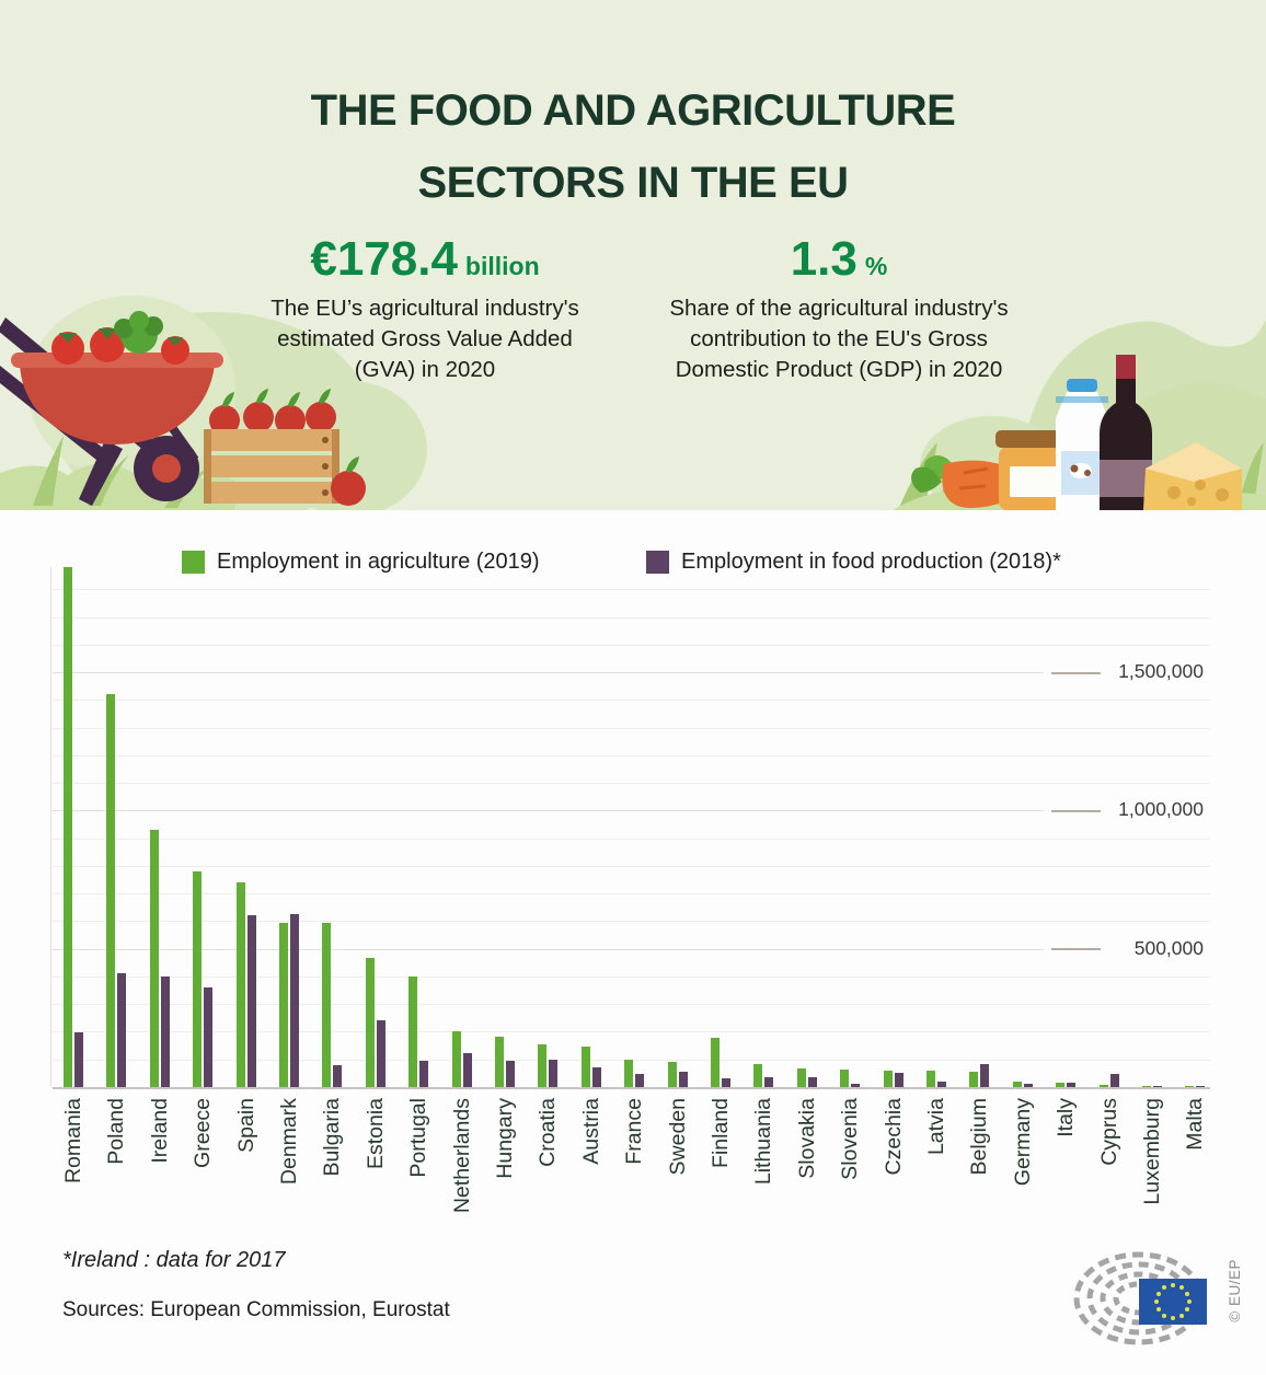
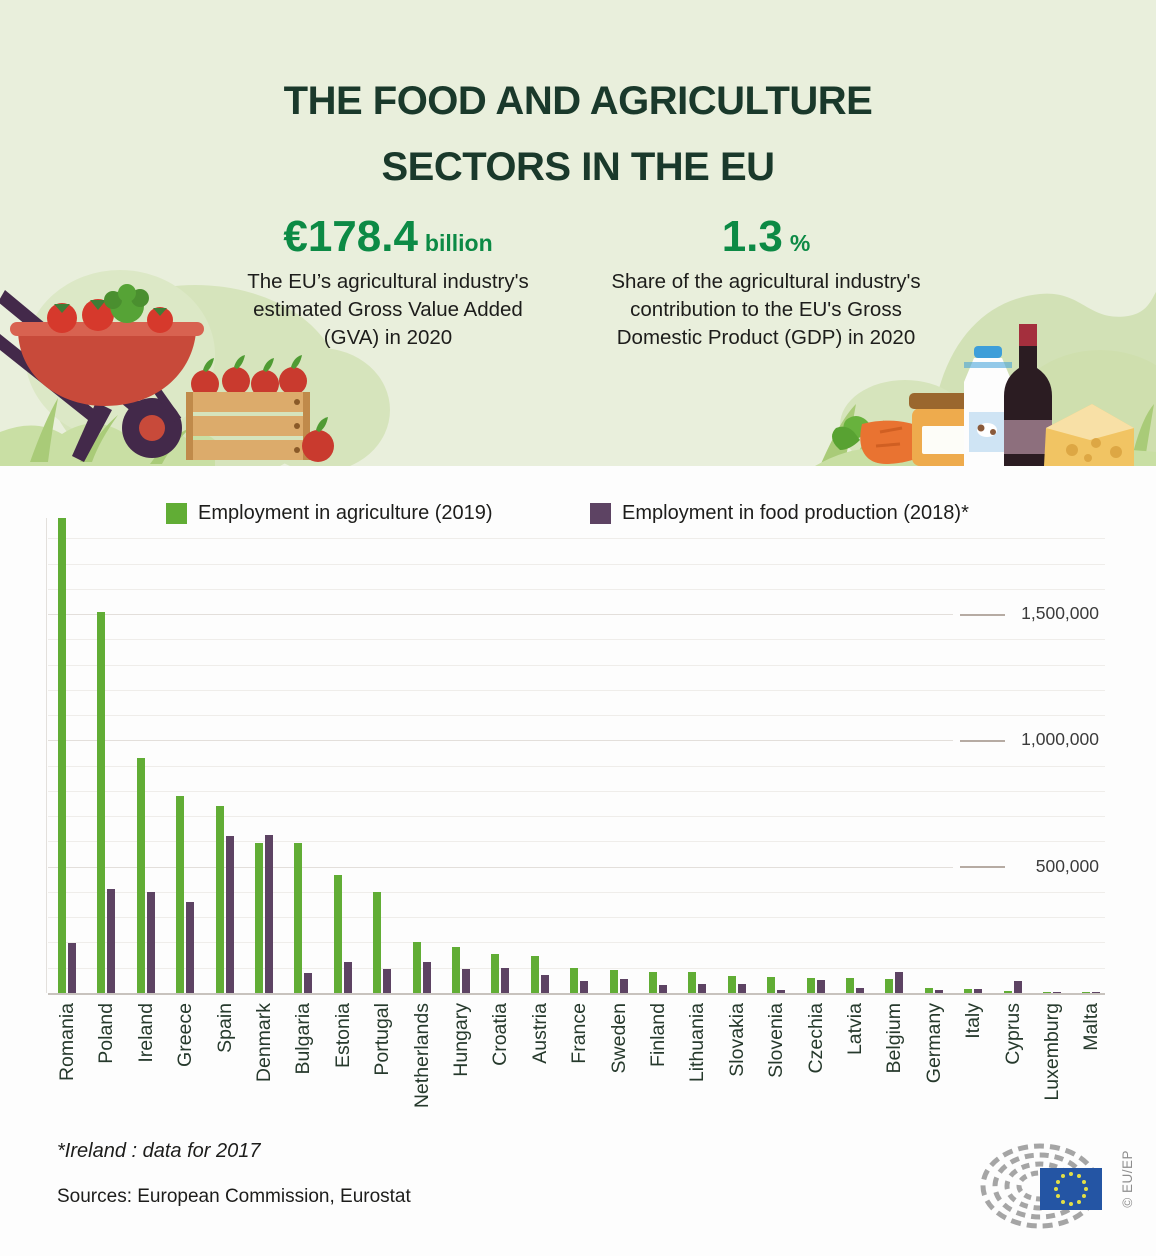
Employment in agriculture (2019)/Poland: 1420000 -> 1510000
Employment in food production (2018)*/Estonia: 240000 -> 120000
Employment in agriculture (2019)/Finland: 180000 -> 80000
